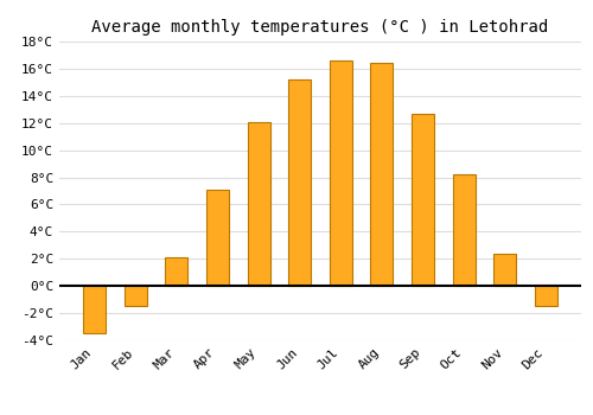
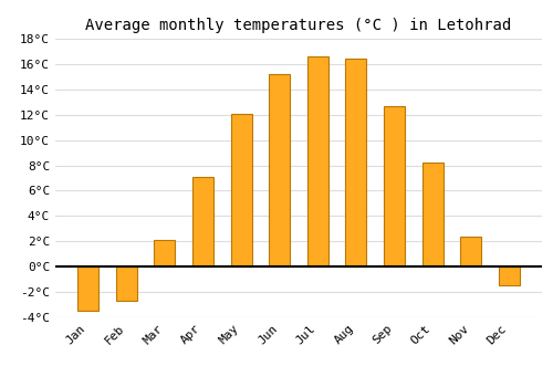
Feb: -1.5°C -> -2.7°C
